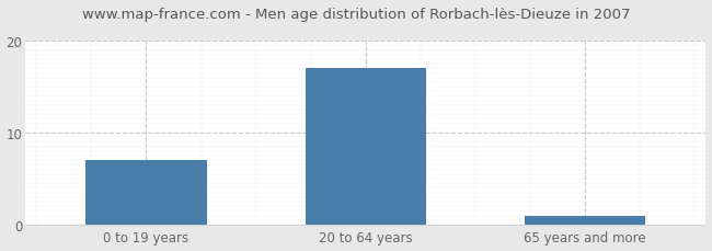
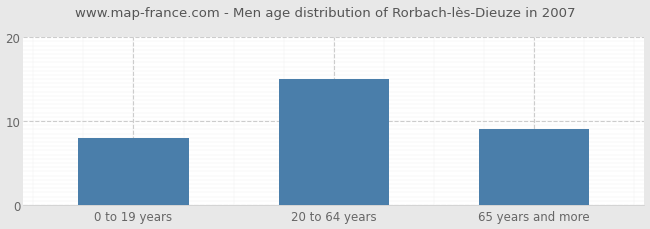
0 to 19 years: 7 -> 8
20 to 64 years: 17 -> 15
65 years and more: 1 -> 9
